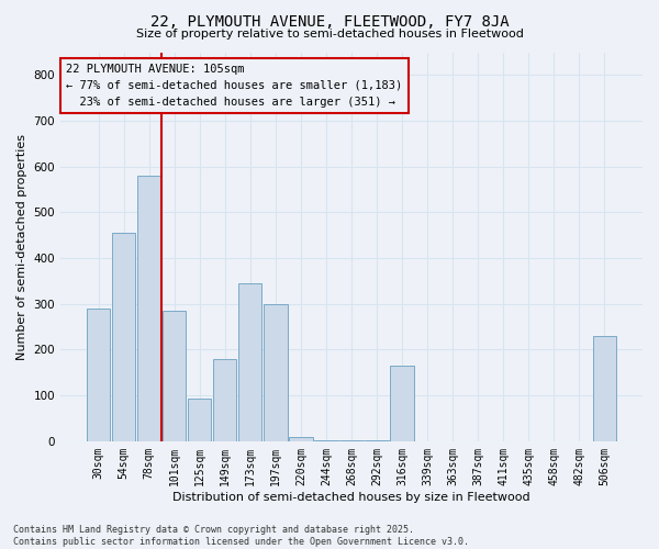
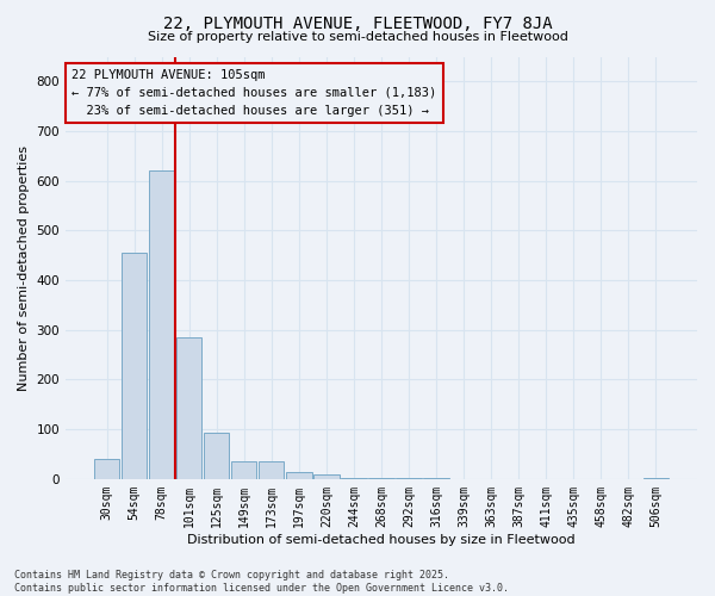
30sqm: 290 -> 40
78sqm: 580 -> 620
149sqm: 180 -> 35
173sqm: 345 -> 35
197sqm: 300 -> 15
316sqm: 165 -> 1
506sqm: 230 -> 3
